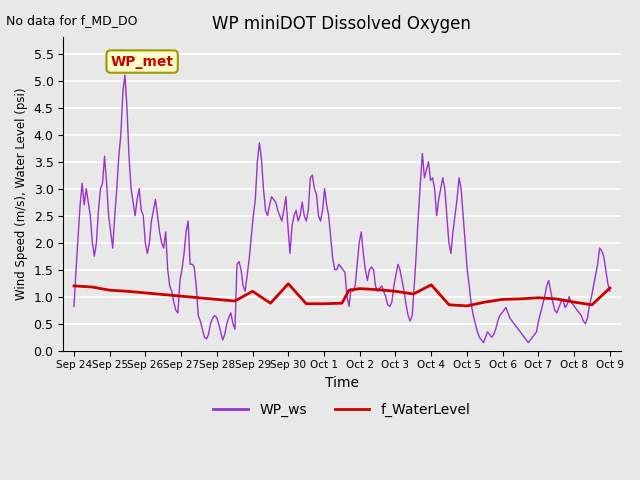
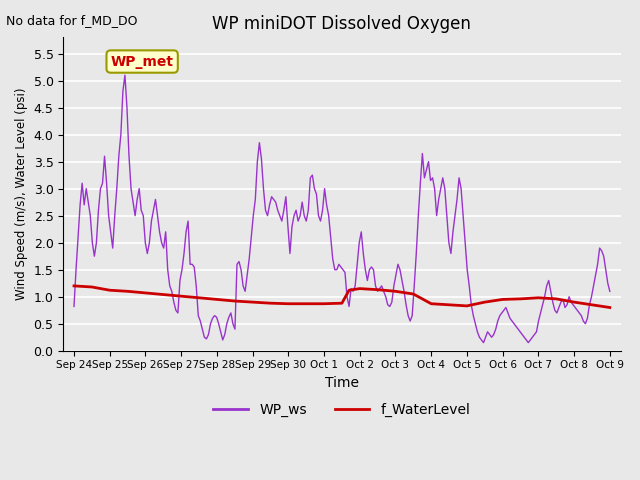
f_WaterLevel/Sep 29: 1.10 -> 0.90
f_WaterLevel/Sep 30: 1.24 -> 0.87
f_WaterLevel/Oct 4: 1.22 -> 0.87
f_WaterLevel/Oct 9: 1.16 -> 0.80
